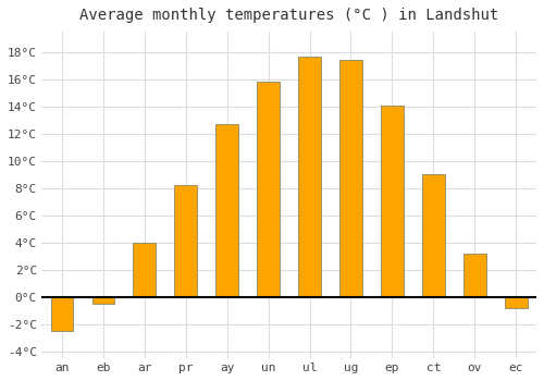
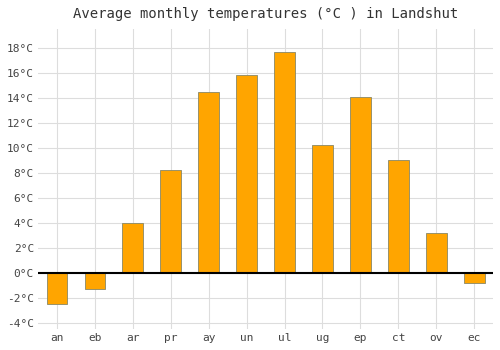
eb: -0.5°C -> -1.3°C
ay: 12.7°C -> 14.5°C
ug: 17.4°C -> 10.2°C
